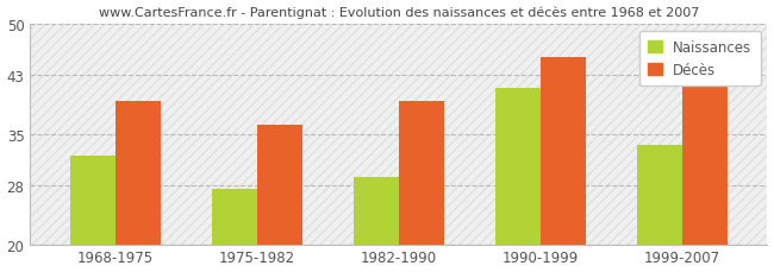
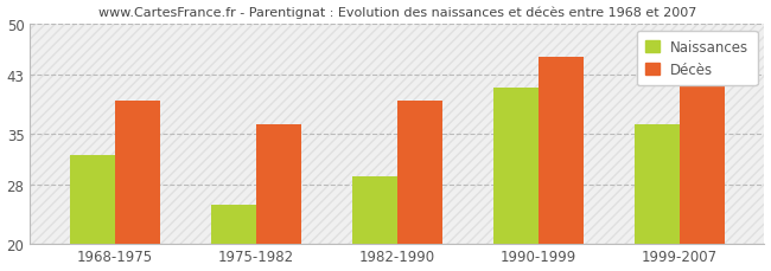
Naissances/1975-1982: 27.5 -> 25.2
Naissances/1999-2007: 33.5 -> 36.2
